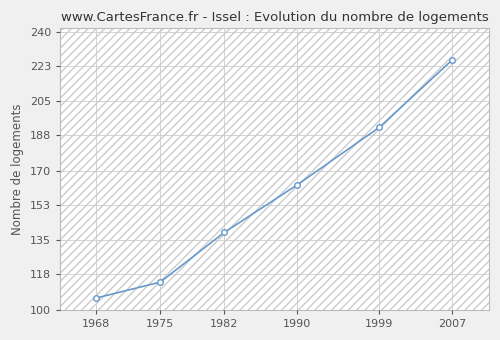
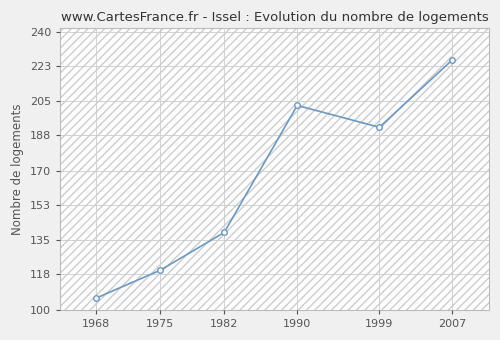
1975: 114 -> 120
1990: 163 -> 203
